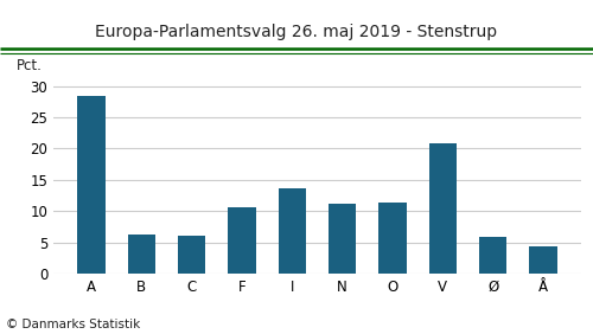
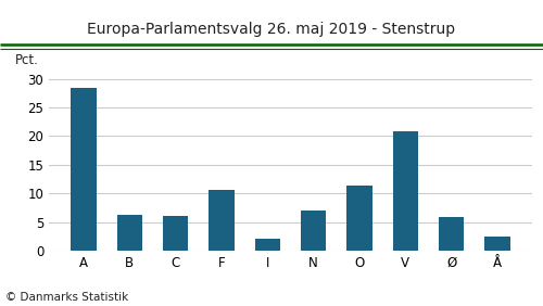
I: 13.6 -> 2.2
N: 11.2 -> 7.0
Å: 4.4 -> 2.5
